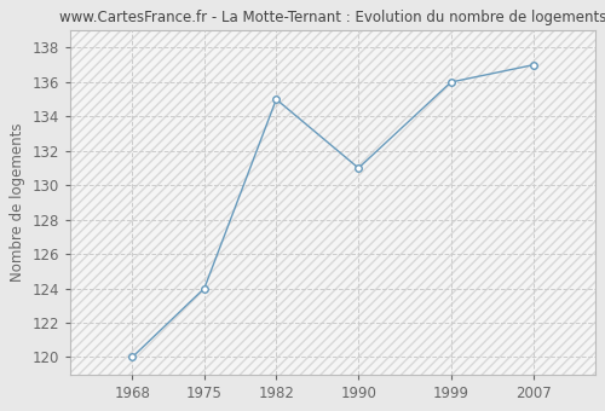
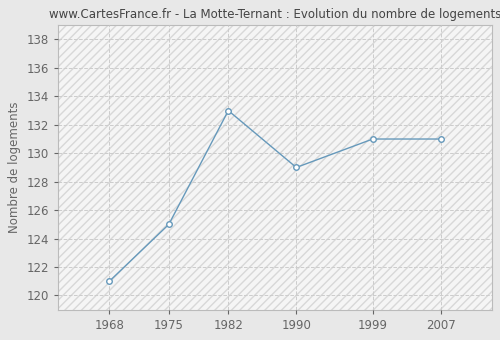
1968: 120 -> 121
1975: 124 -> 125
1982: 135 -> 133
1990: 131 -> 129
1999: 136 -> 131
2007: 137 -> 131
